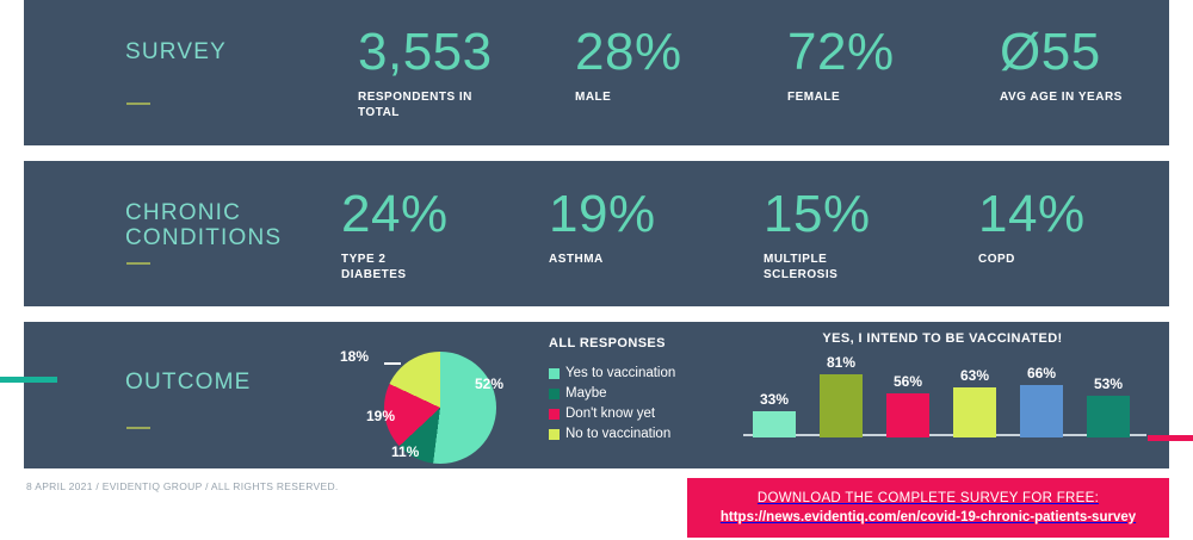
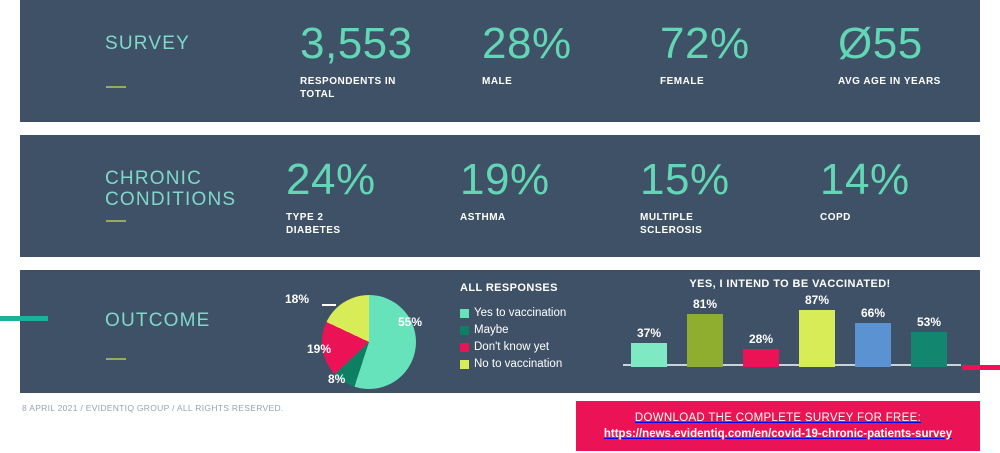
ALL RESPONSES/Yes to vaccination: 52% -> 55%
ALL RESPONSES/Maybe: 11% -> 8%
YES, I INTEND TO BE VACCINATED!/FR: 33% -> 37%
YES, I INTEND TO BE VACCINATED!/USA: 56% -> 28%
YES, I INTEND TO BE VACCINATED!/ESP: 63% -> 87%
